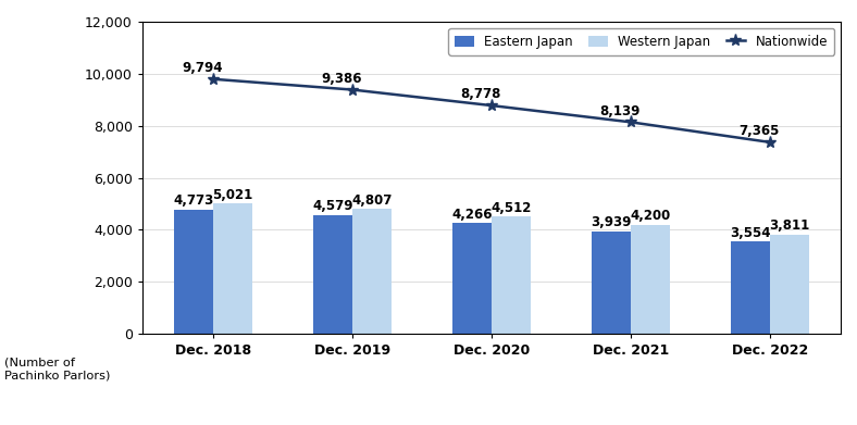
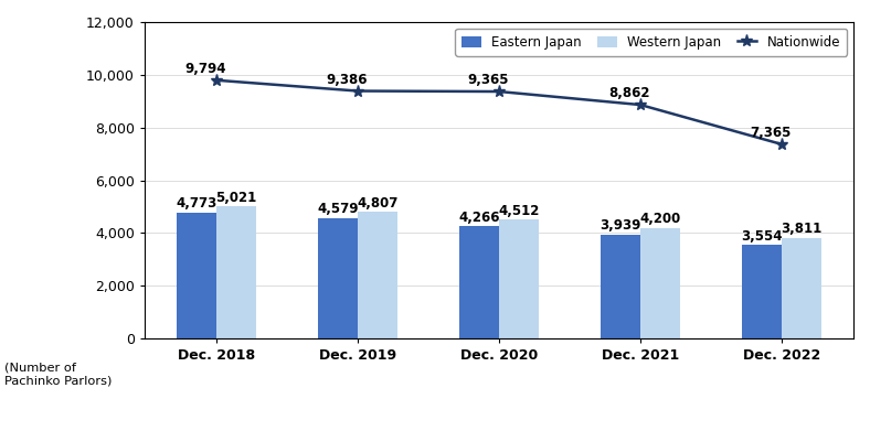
Nationwide/Dec. 2020: 8,778 -> 9,365
Nationwide/Dec. 2021: 8,139 -> 8,862
